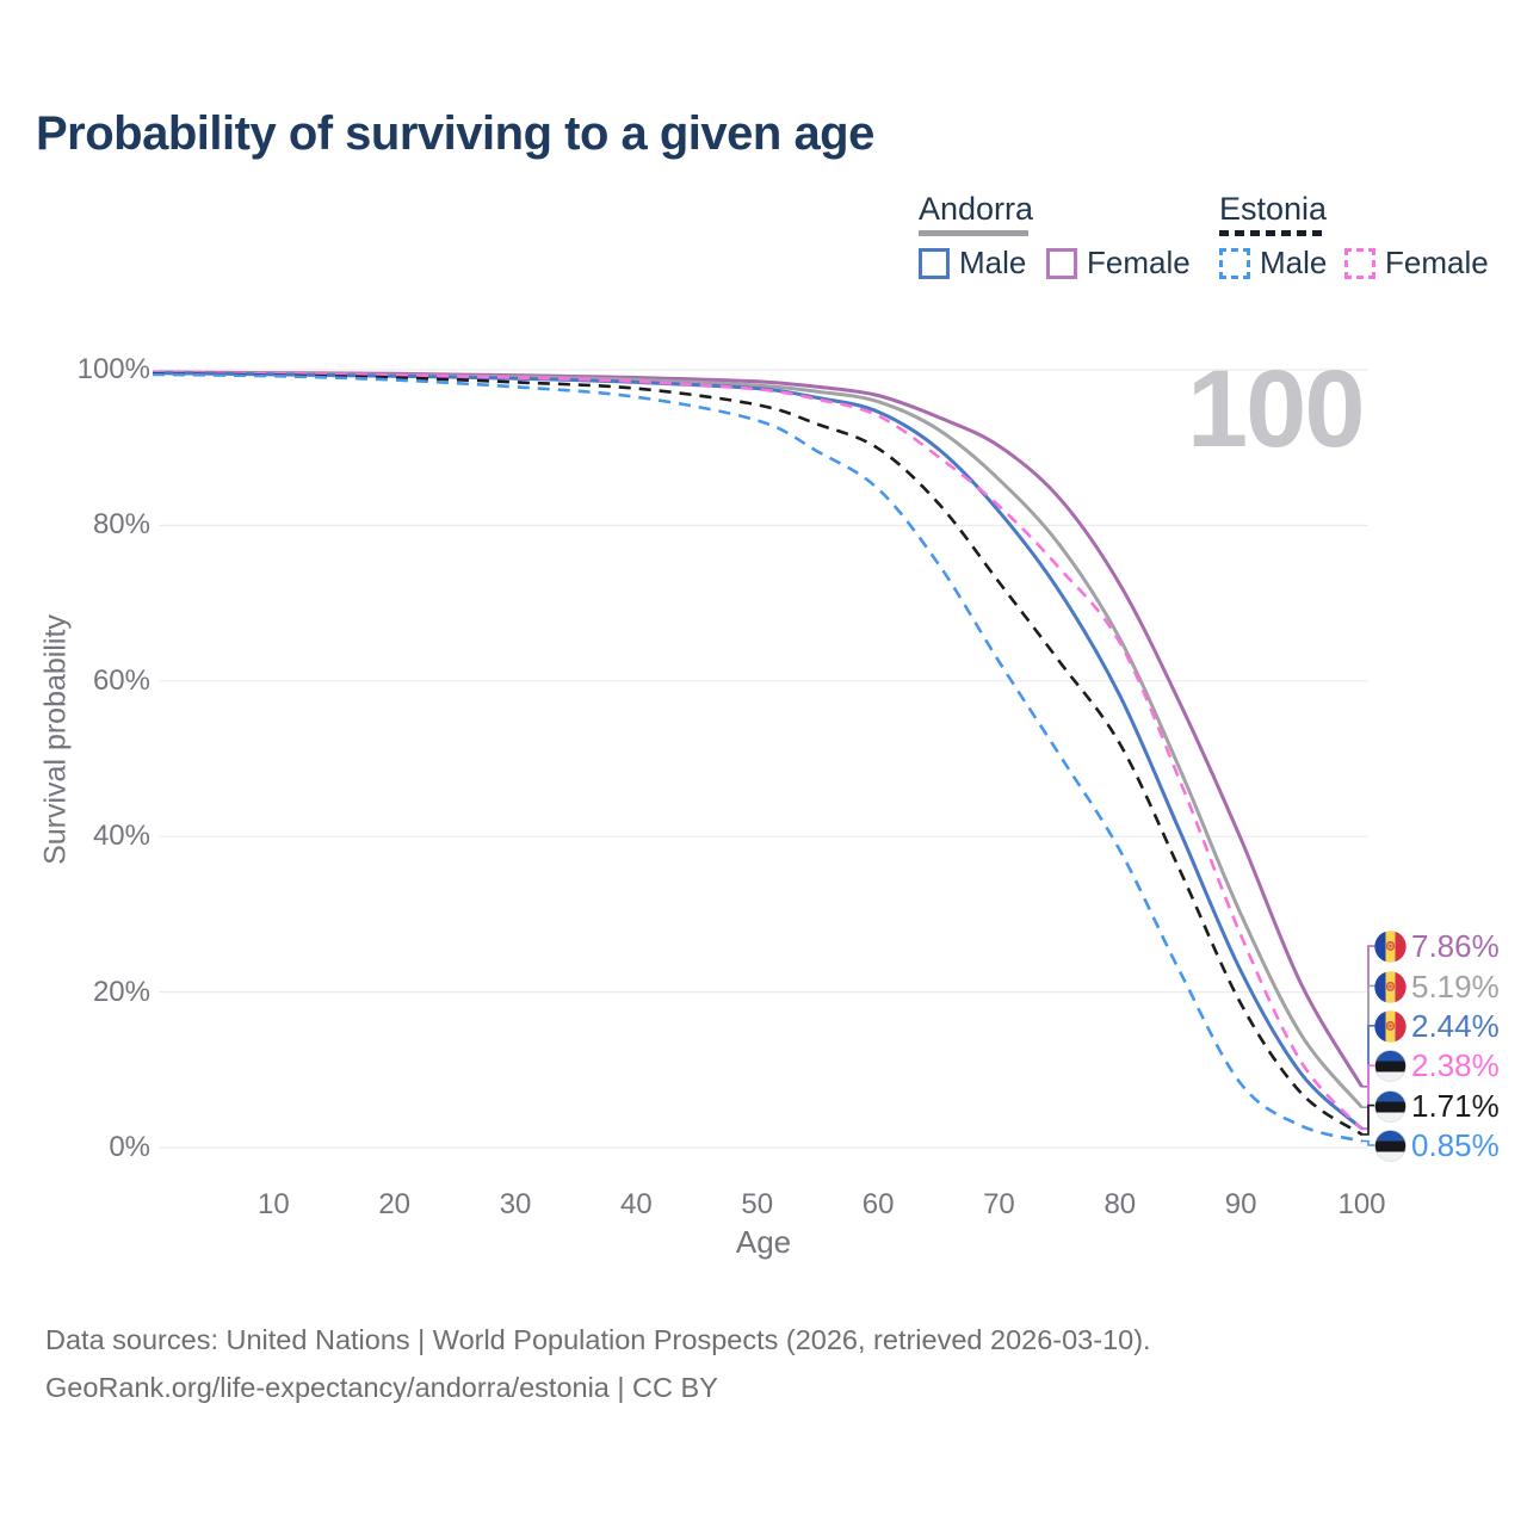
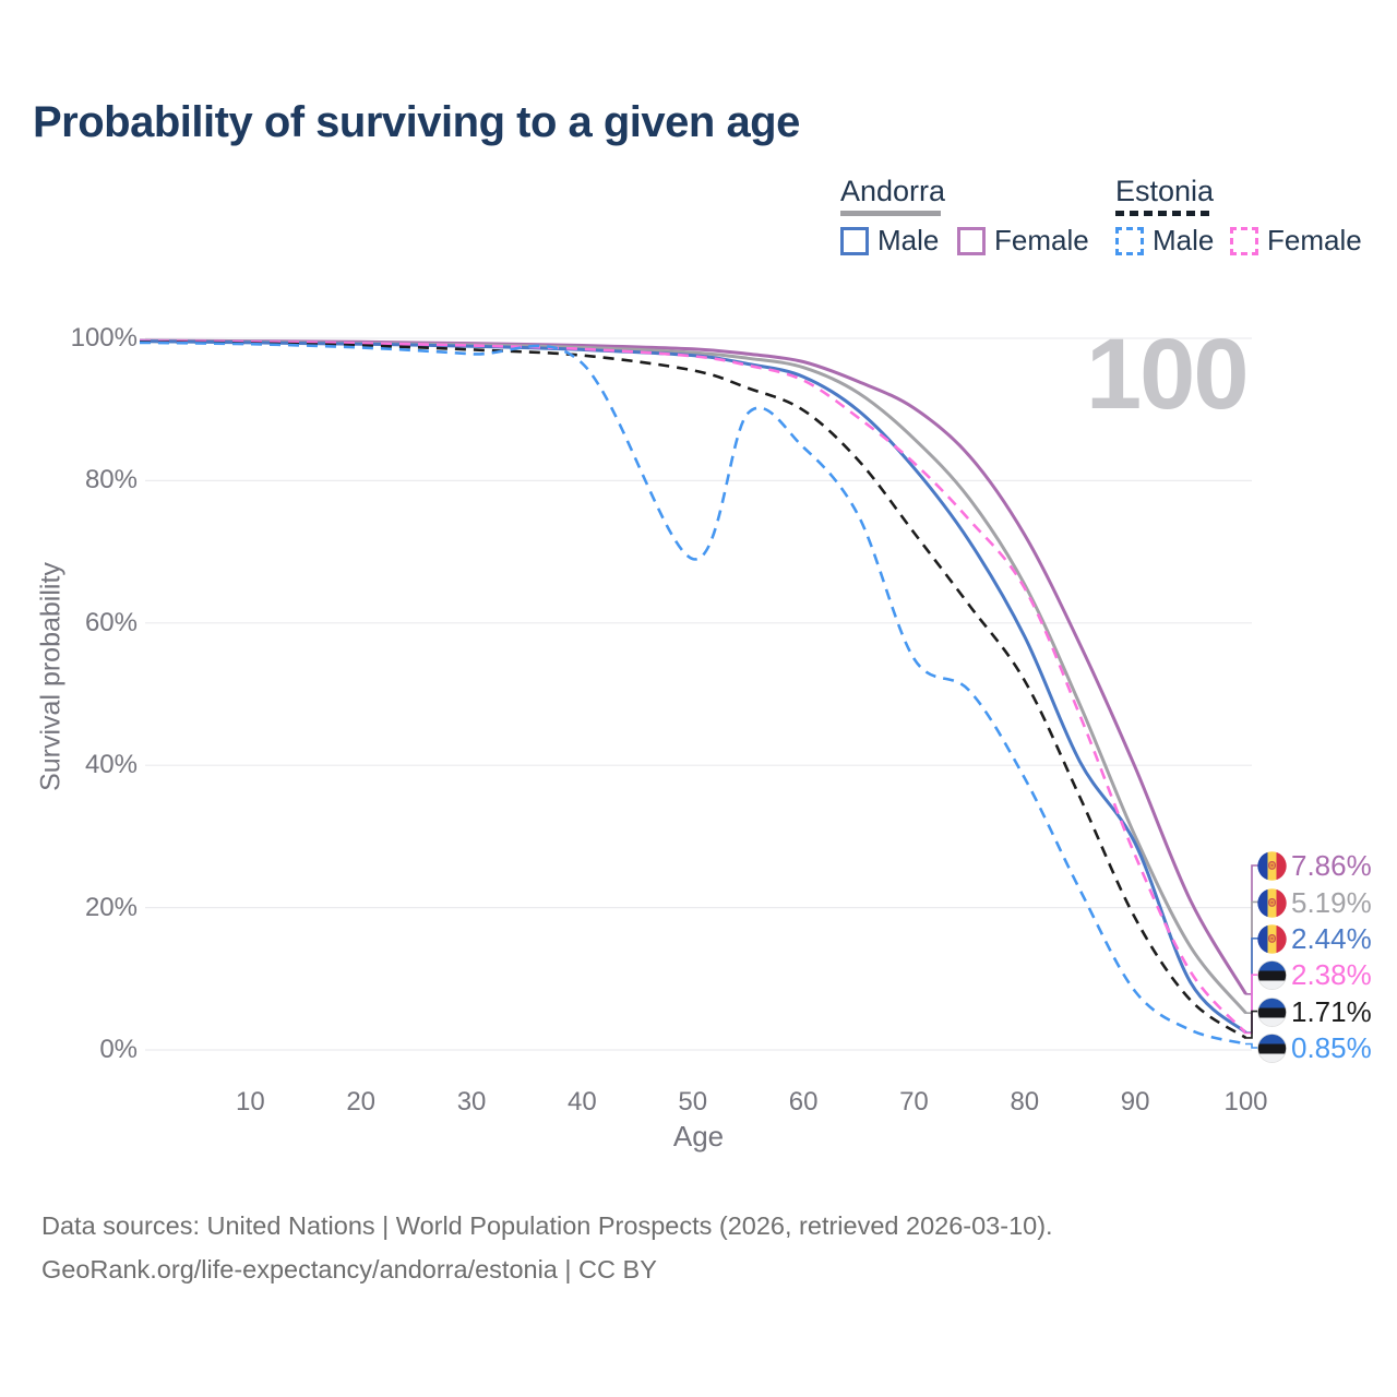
Estonia Male/50: 94% -> 69%
Estonia Male/70: 62% -> 55%
Andorra Male/90: 23% -> 29%
